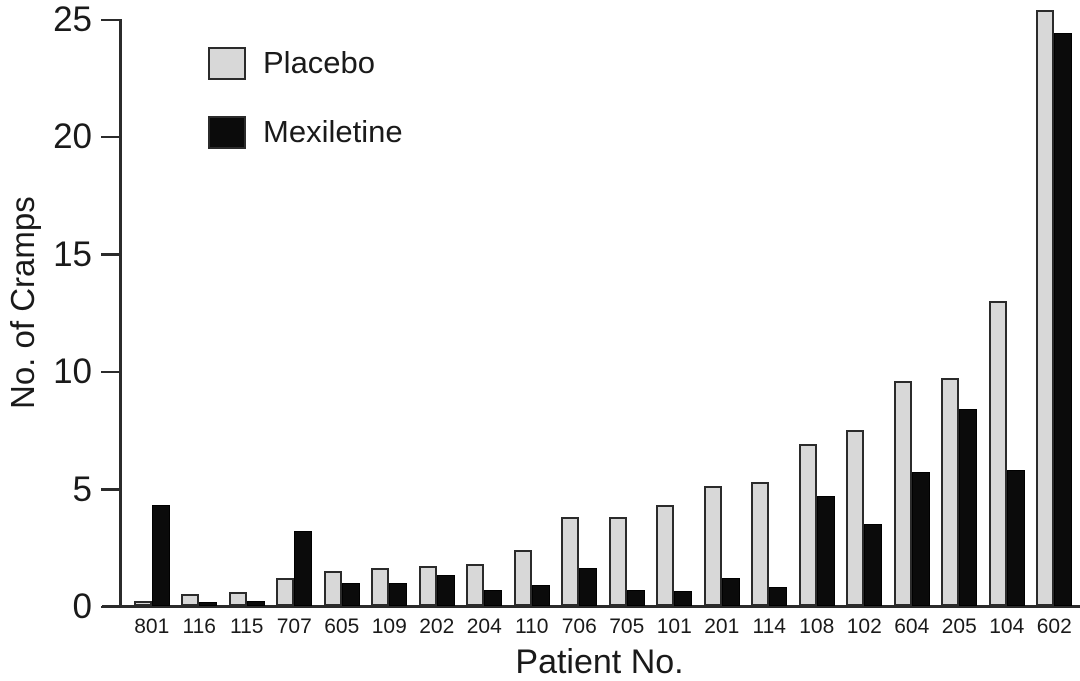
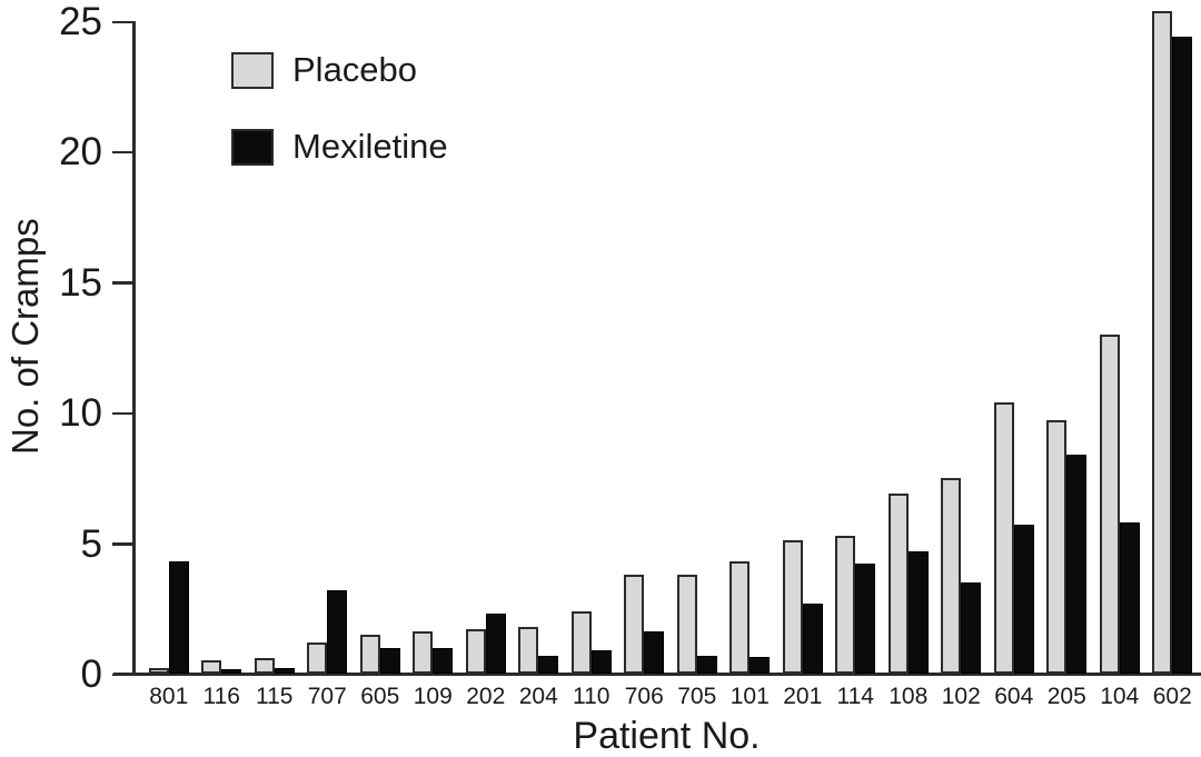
Mexiletine/202: 1.3 -> 2.3
Mexiletine/201: 1.2 -> 2.7
Mexiletine/114: 0.8 -> 4.2
Placebo/604: 9.6 -> 10.4
